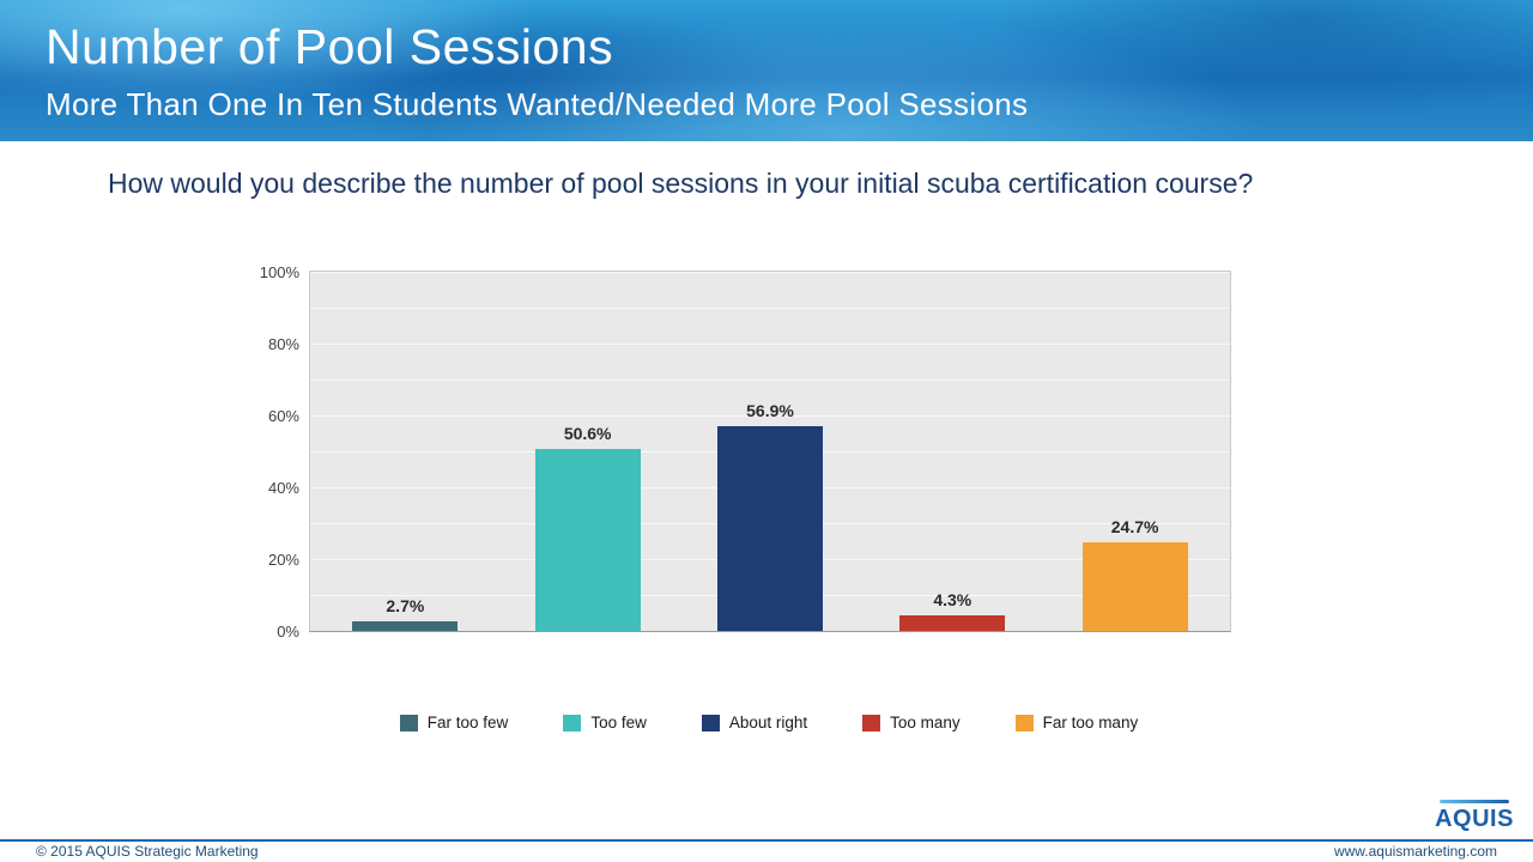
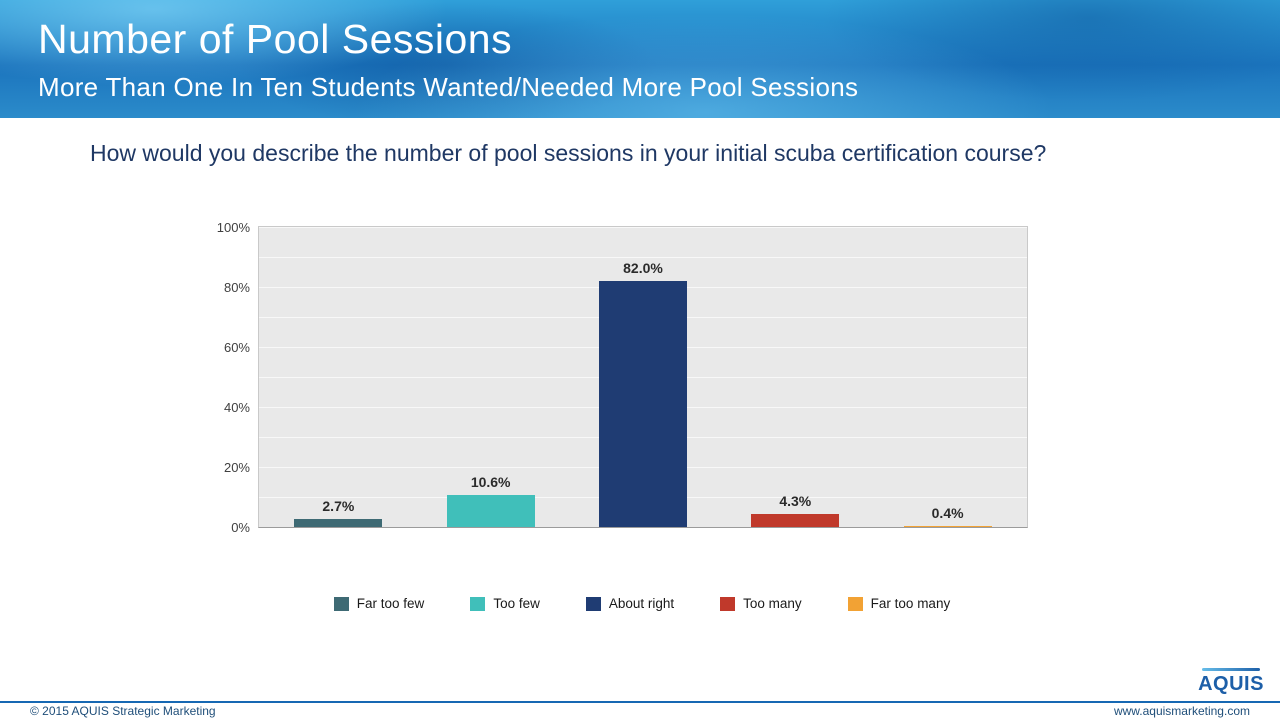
Too few: 50.6% -> 10.6%
About right: 56.9% -> 82.0%
Far too many: 24.7% -> 0.4%
